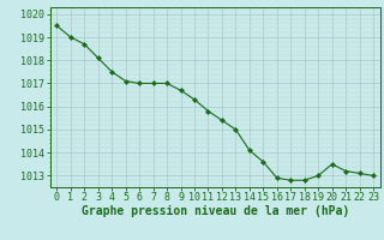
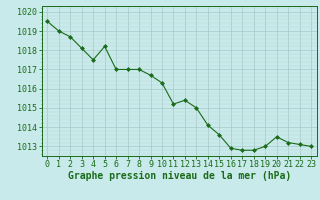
5: 1017.1 -> 1018.2
11: 1015.8 -> 1015.2
